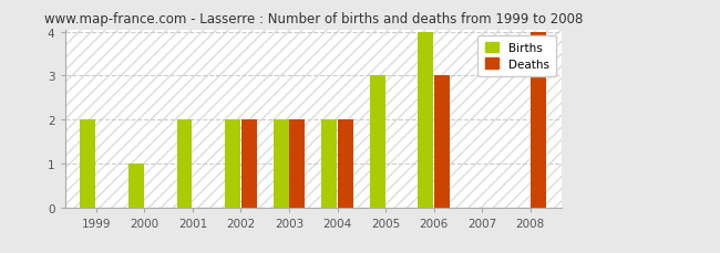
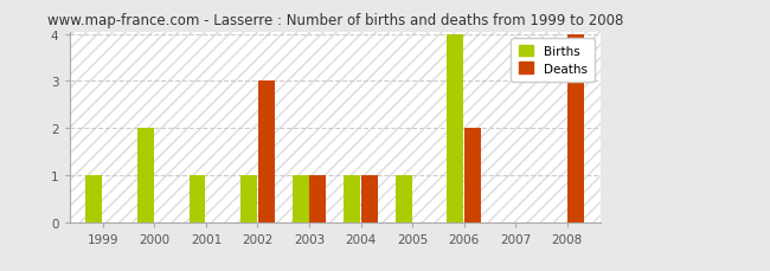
Births/1999: 2 -> 1
Births/2000: 1 -> 2
Births/2001: 2 -> 1
Births/2002: 2 -> 1
Deaths/2002: 2 -> 3
Births/2003: 2 -> 1
Deaths/2003: 2 -> 1
Births/2004: 2 -> 1
Deaths/2004: 2 -> 1
Births/2005: 3 -> 1
Deaths/2006: 3 -> 2
